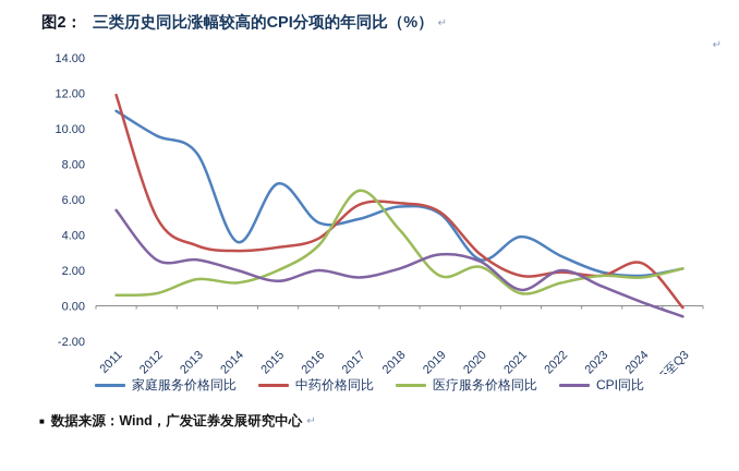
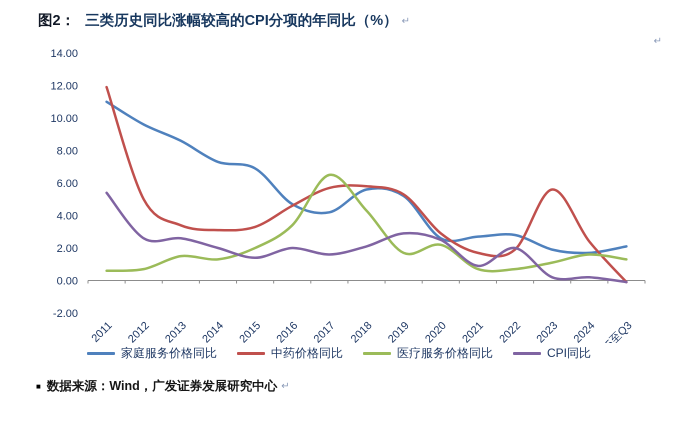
家庭服务价格同比/2014: 3.6 -> 7.3
中药价格同比/2016: 3.8 -> 4.6
家庭服务价格同比/2017: 4.9 -> 4.2
家庭服务价格同比/2021: 3.9 -> 2.7
医疗服务价格同比/2022: 1.3 -> 0.7
中药价格同比/2023: 1.7 -> 5.6
医疗服务价格同比/2023: 1.7 -> 1.1
CPI同比/2023: 1.1 -> 0.2
医疗服务价格同比/2025至Q3: 2.1 -> 1.3
CPI同比/2025至Q3: -0.6 -> -0.1
